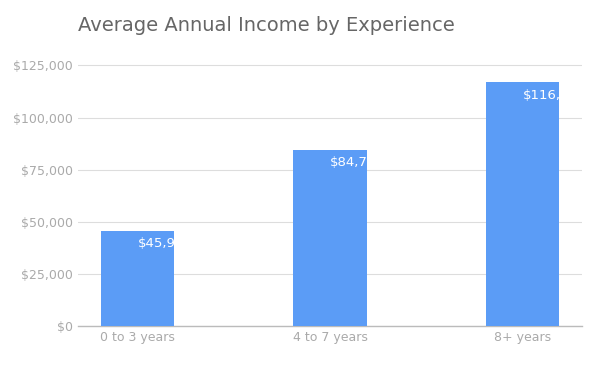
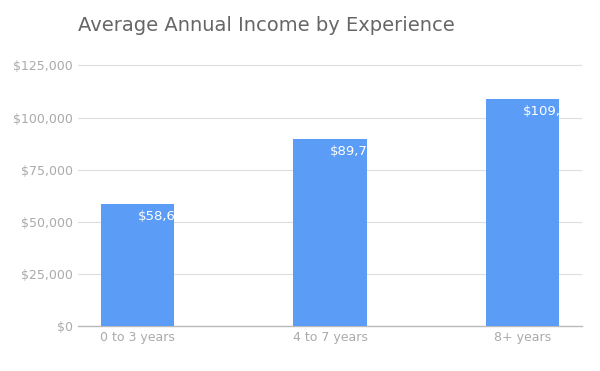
0 to 3 years: $45,952 -> $58,694
4 to 7 years: $84,707 -> $89,717
8+ years: $116,900 -> $109,000
